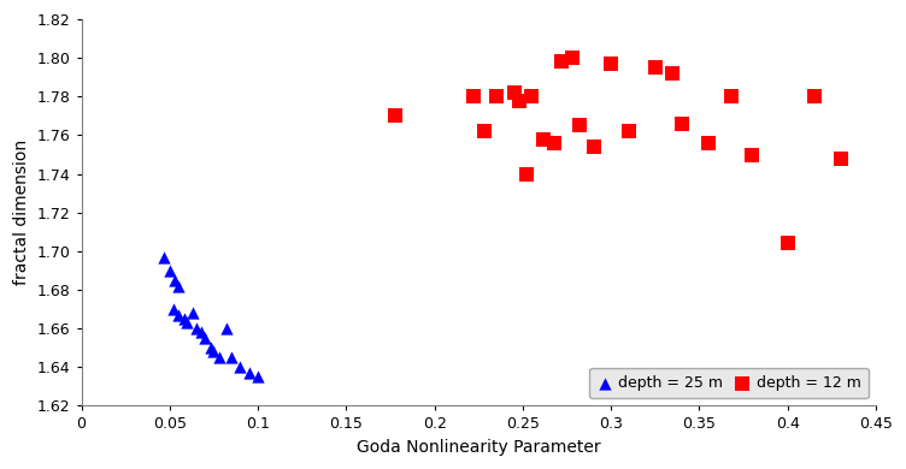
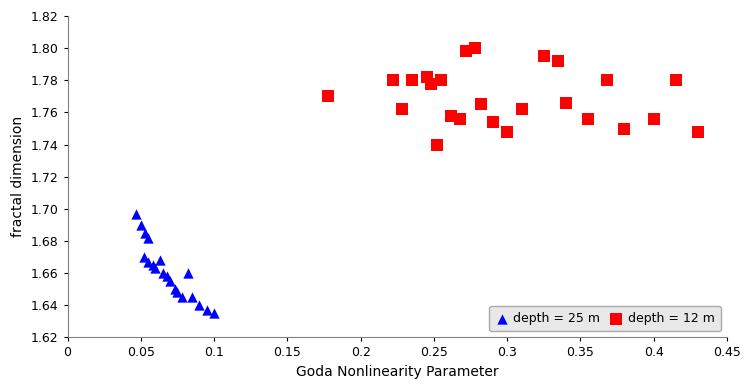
depth = 12 m/0.3: 1.797 -> 1.748
depth = 12 m/0.4: 1.704 -> 1.756
